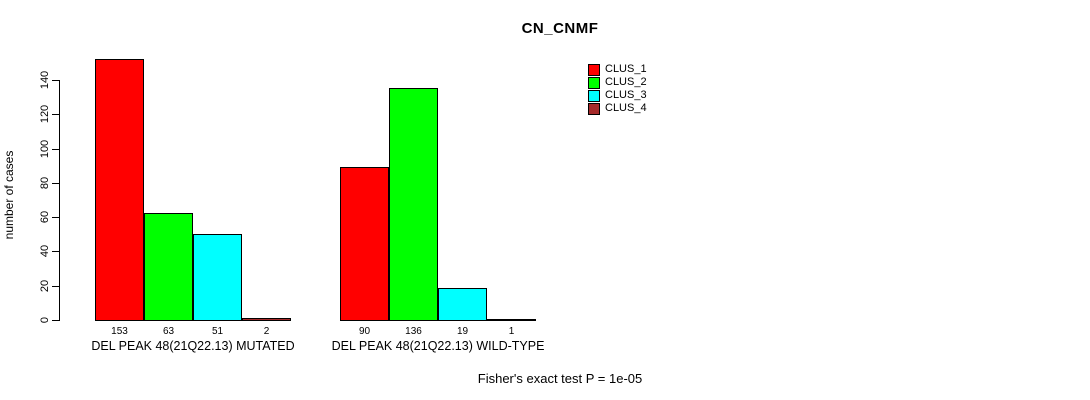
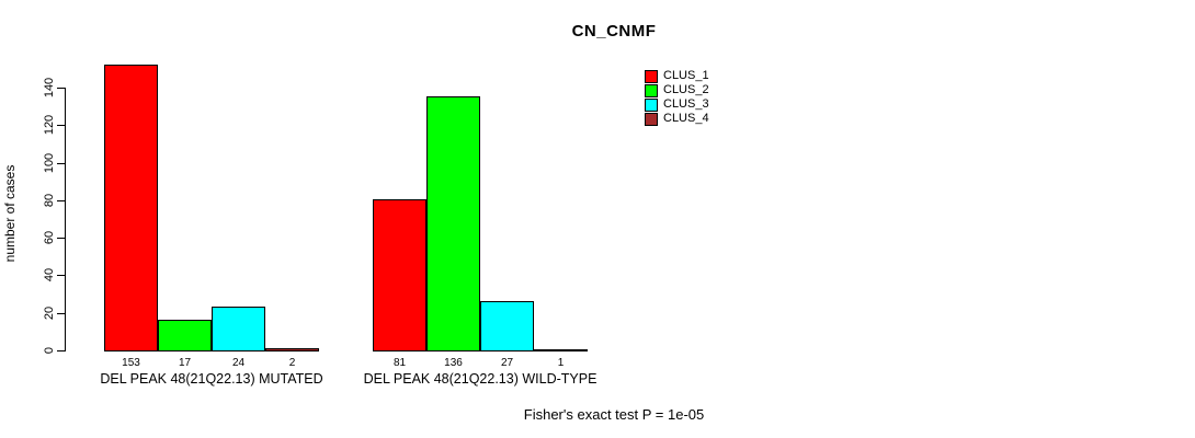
CLUS_2/DEL PEAK 48(21Q22.13) MUTATED: 63 -> 17
CLUS_3/DEL PEAK 48(21Q22.13) MUTATED: 51 -> 24
CLUS_1/DEL PEAK 48(21Q22.13) WILD-TYPE: 90 -> 81
CLUS_3/DEL PEAK 48(21Q22.13) WILD-TYPE: 19 -> 27
